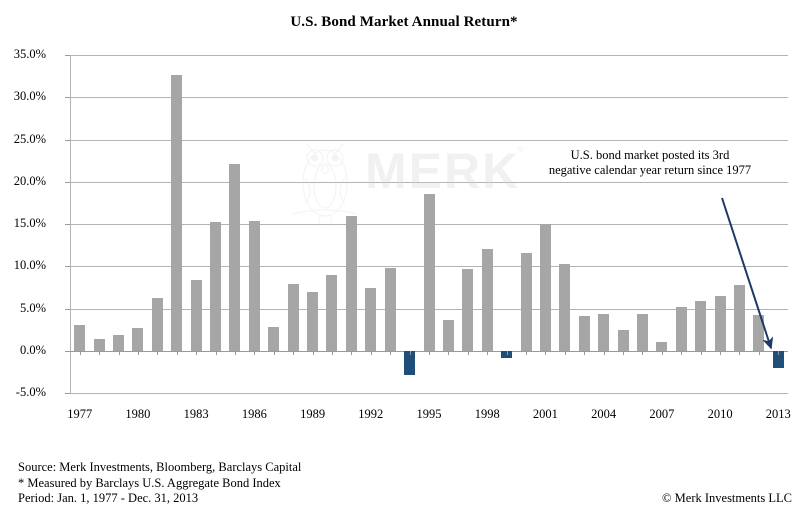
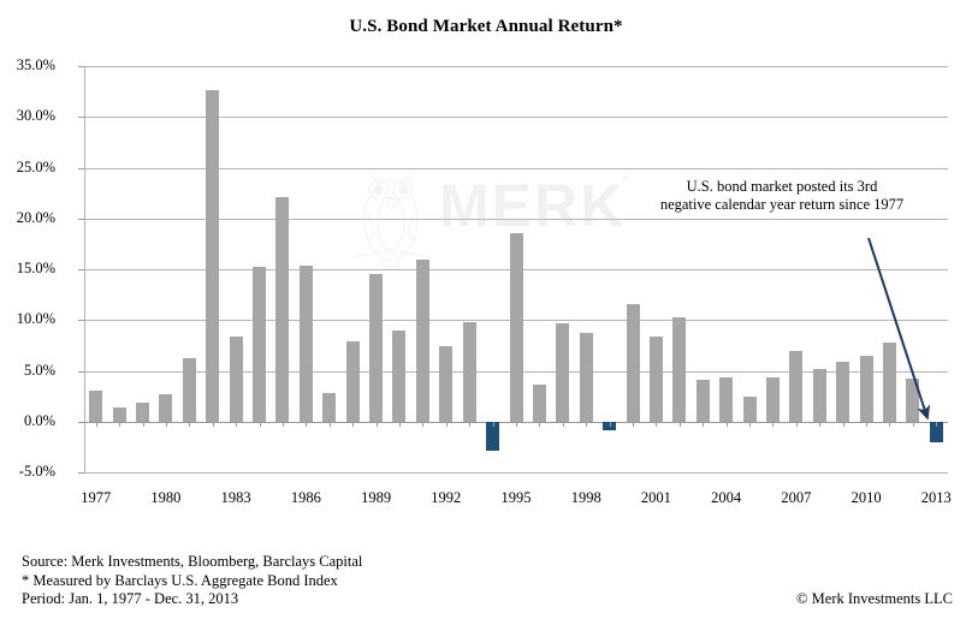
1989: 7% -> 14%
1998: 12% -> 9%
2001: 15% -> 8%
2007: 1% -> 7%
